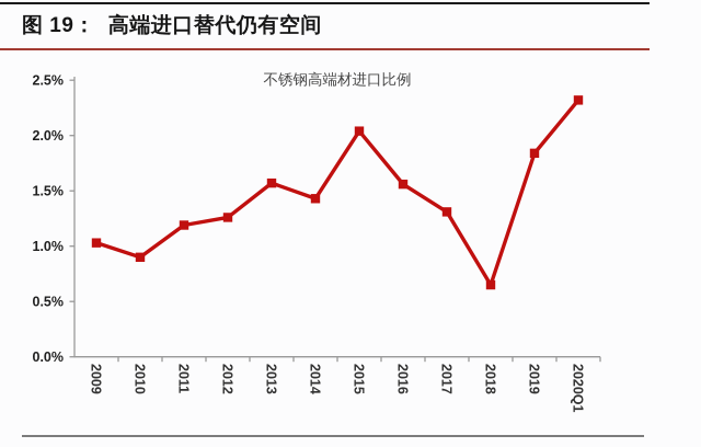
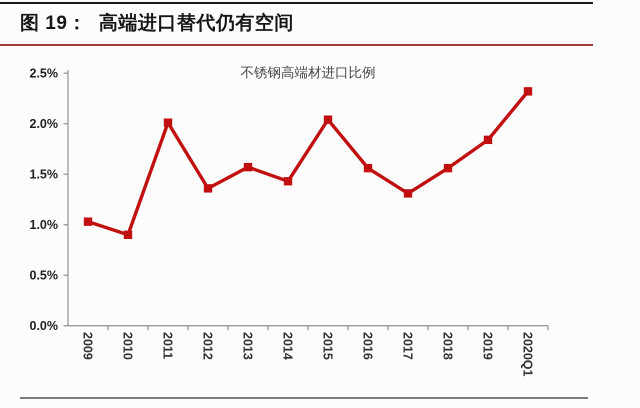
2011: 1.19% -> 2.01%
2012: 1.26% -> 1.36%
2018: 0.65% -> 1.56%
